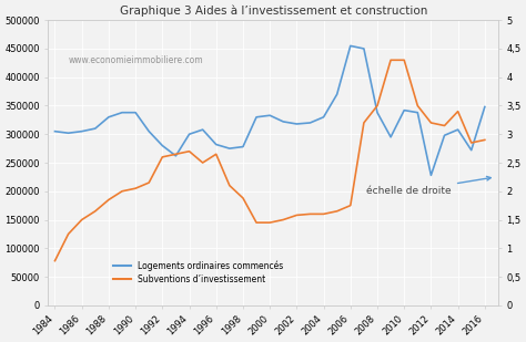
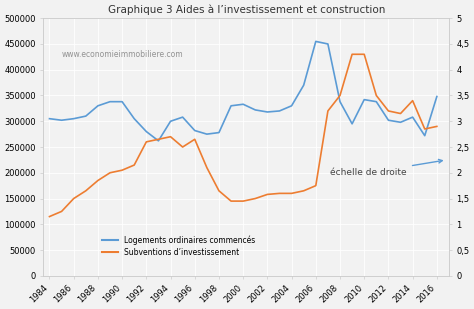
Subventions d’investissement/1984: 0,78 -> 1,15
Subventions d’investissement/1998: 1,88 -> 1,65
Logements ordinaires commencés/2012: 228000 -> 302000
